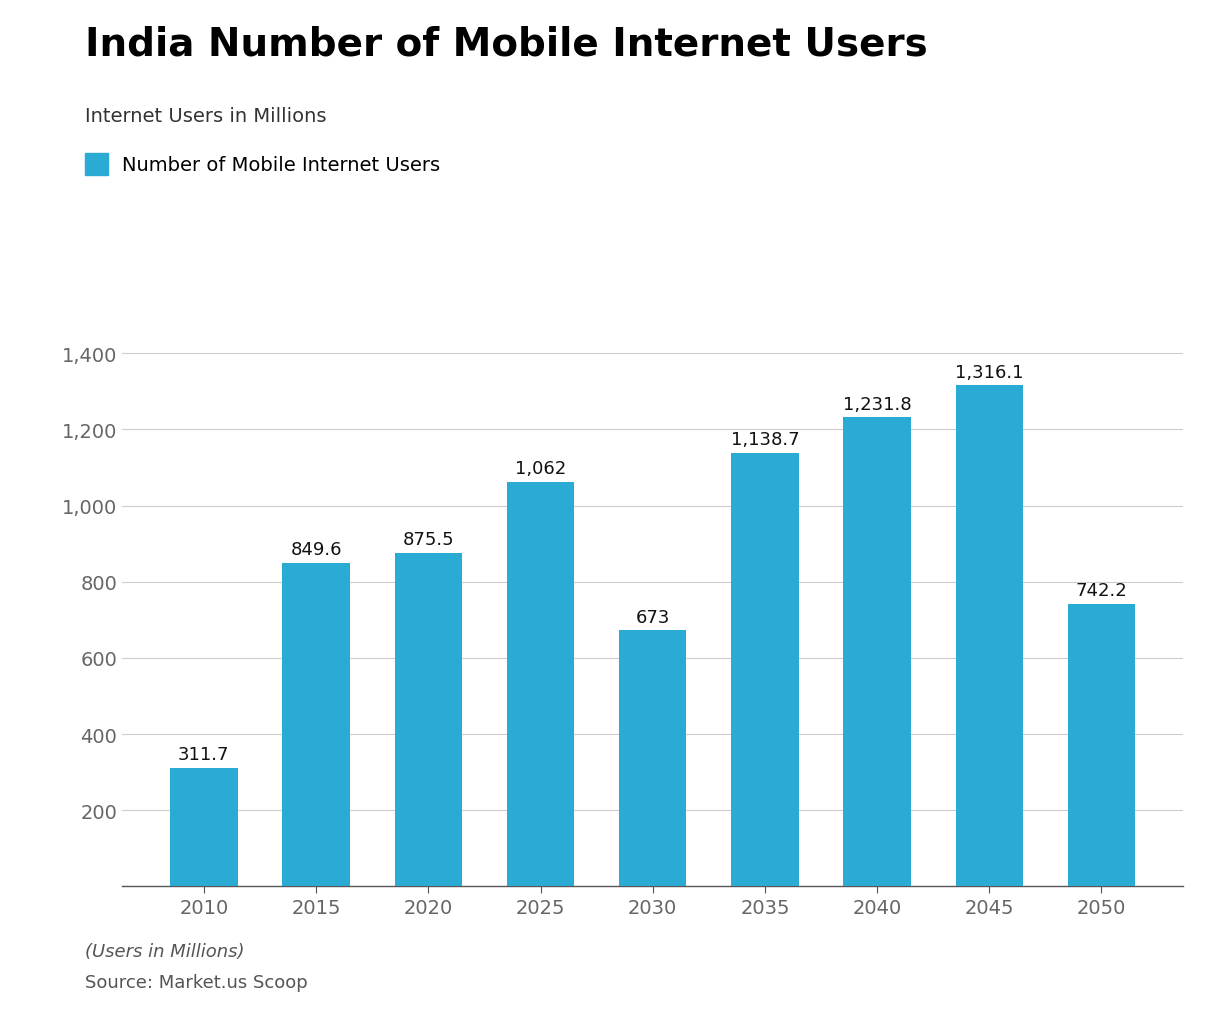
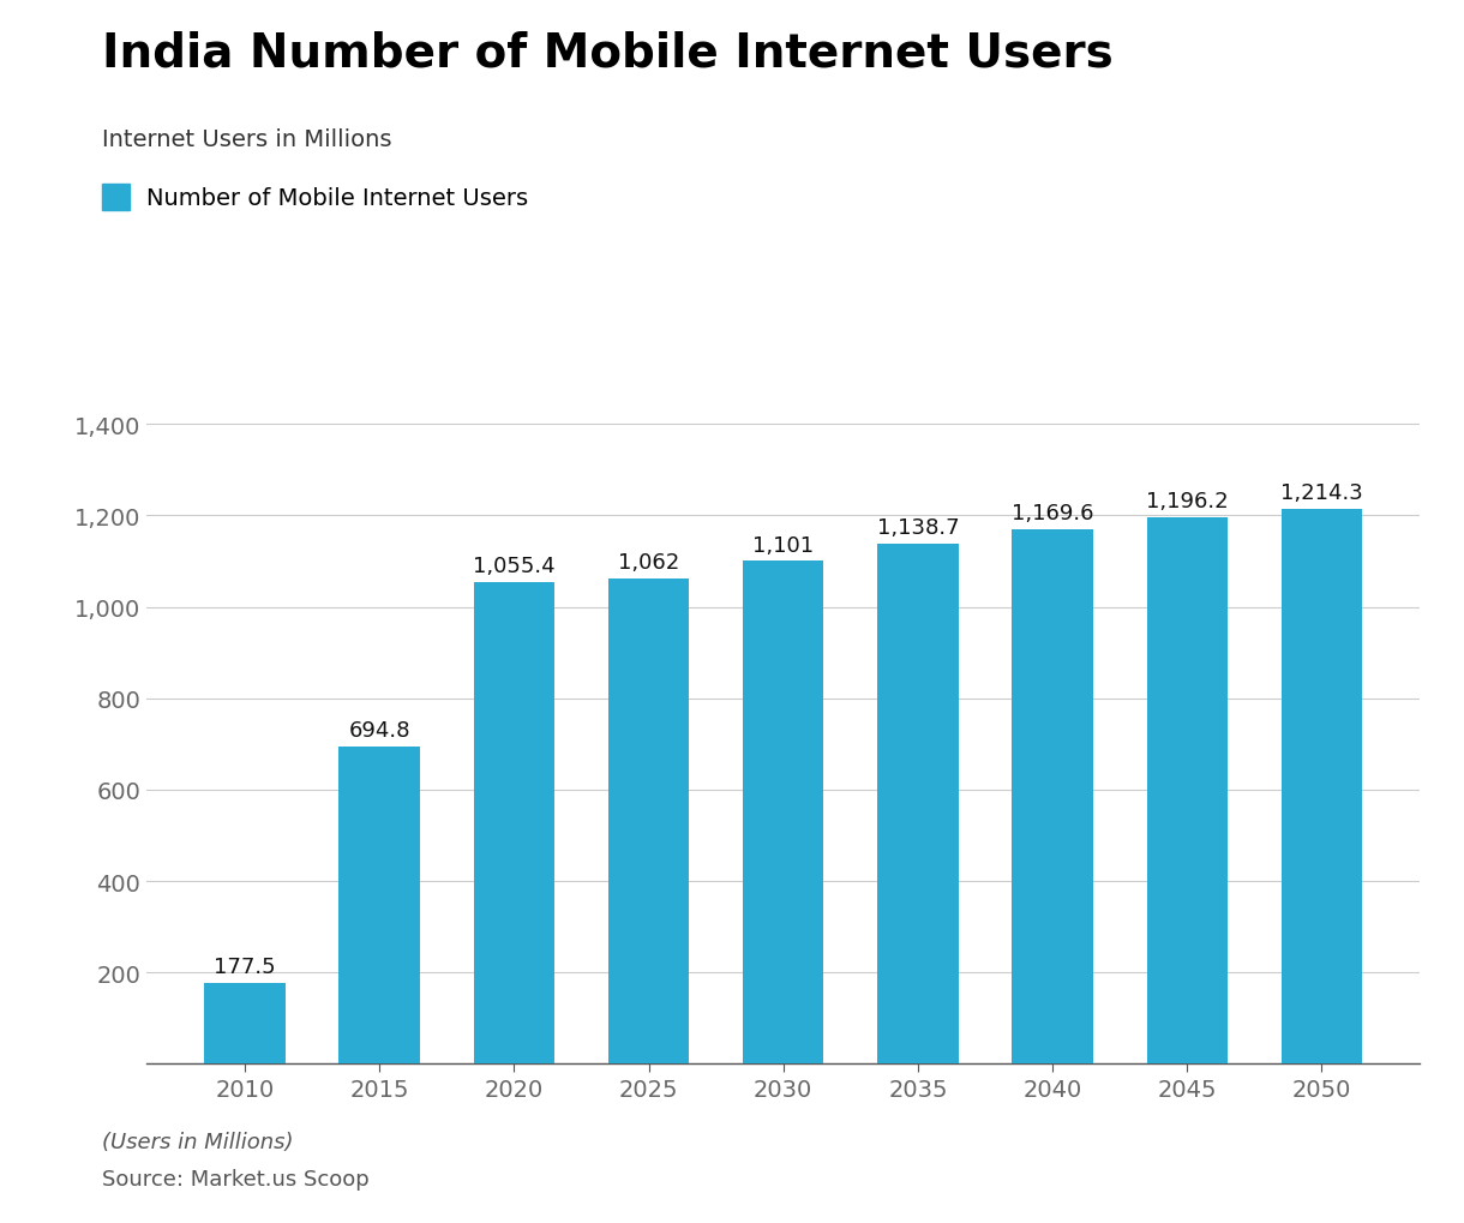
2010: 311.7 -> 177.5
2015: 849.6 -> 694.8
2020: 875.5 -> 1,055.4
2030: 673 -> 1,101
2040: 1,231.8 -> 1,169.6
2045: 1,316.1 -> 1,196.2
2050: 742.2 -> 1,214.3
